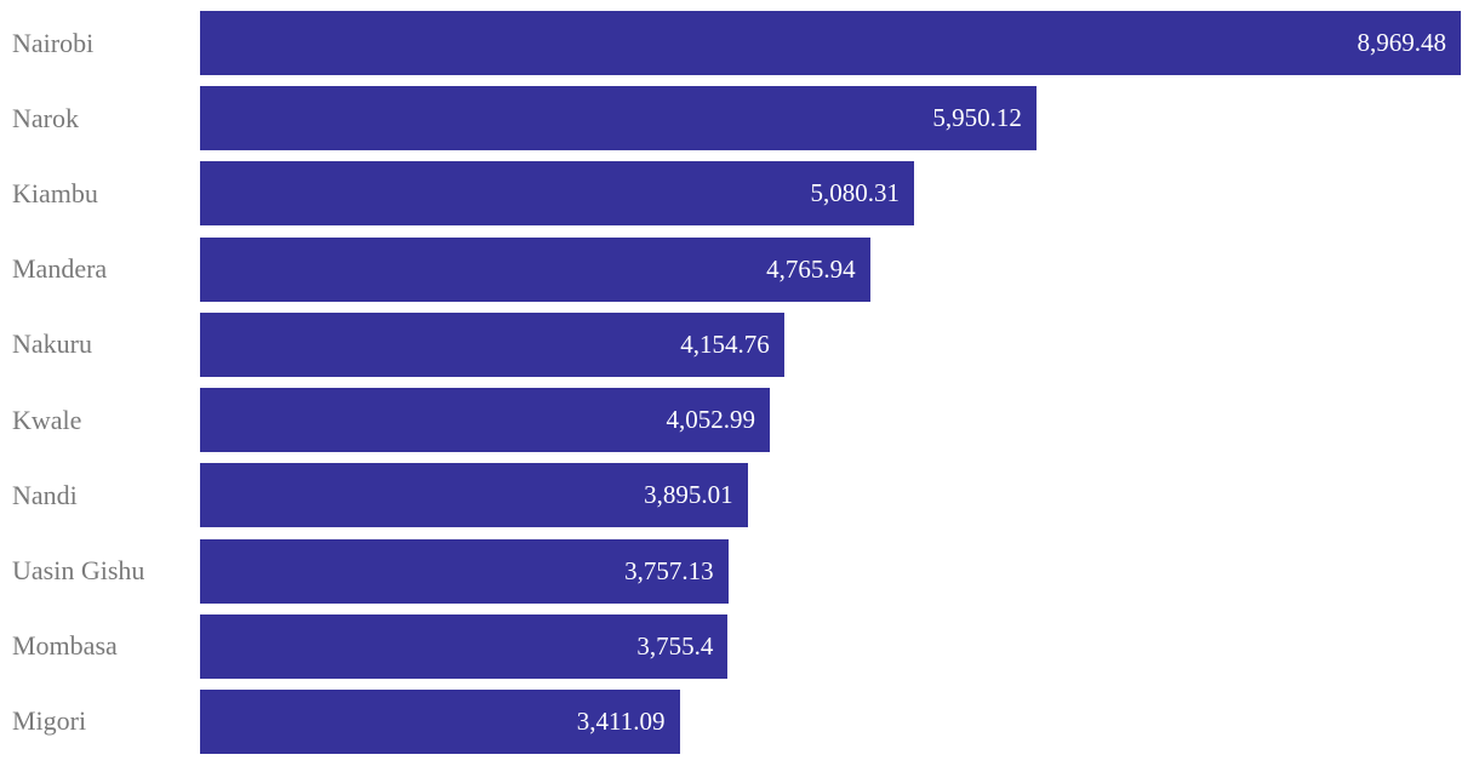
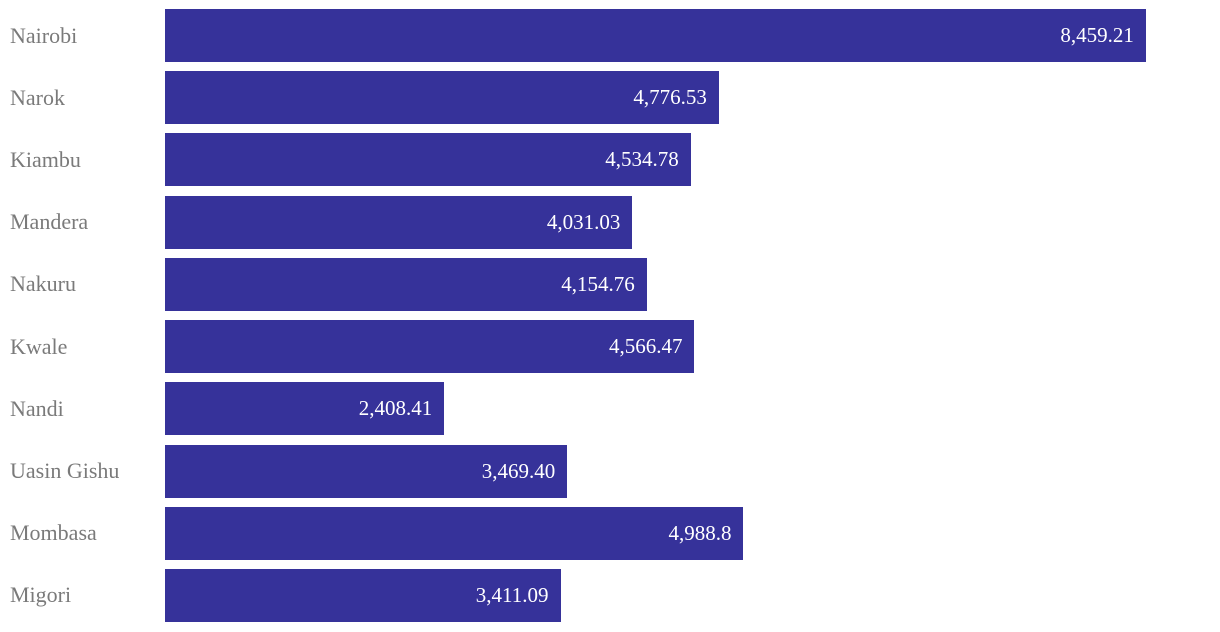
Nairobi: 8,969.48 -> 8,459.21
Narok: 5,950.12 -> 4,776.53
Kiambu: 5,080.31 -> 4,534.78
Mandera: 4,765.94 -> 4,031.03
Kwale: 4,052.99 -> 4,566.47
Nandi: 3,895.01 -> 2,408.41
Uasin Gishu: 3,757.13 -> 3,469.40
Mombasa: 3,755.4 -> 4,988.8
